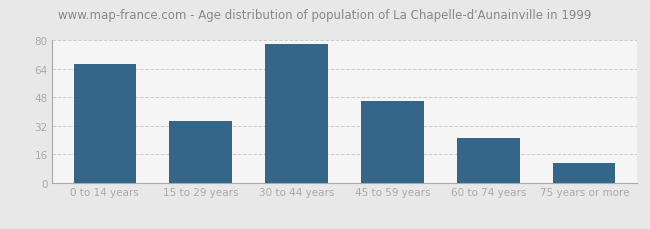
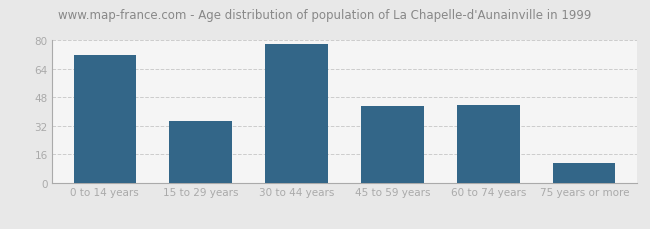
0 to 14 years: 67 -> 72
45 to 59 years: 46 -> 43
60 to 74 years: 25 -> 44
